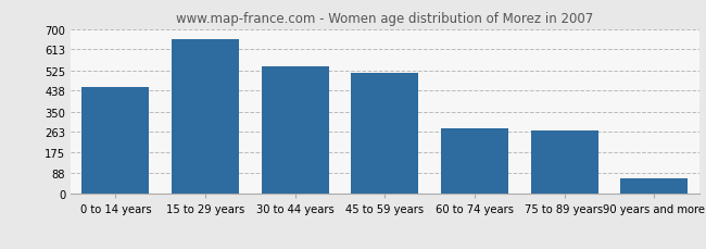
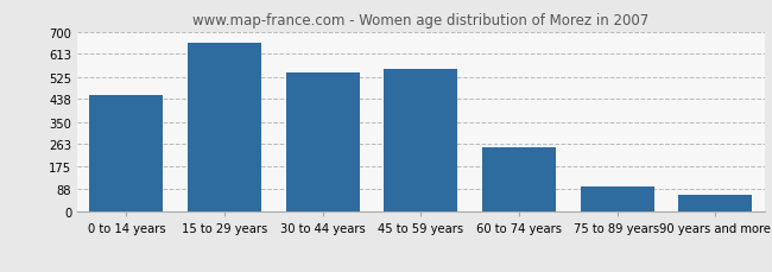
45 to 59 years: 515 -> 555
60 to 74 years: 278 -> 250
75 to 89 years: 268 -> 100
